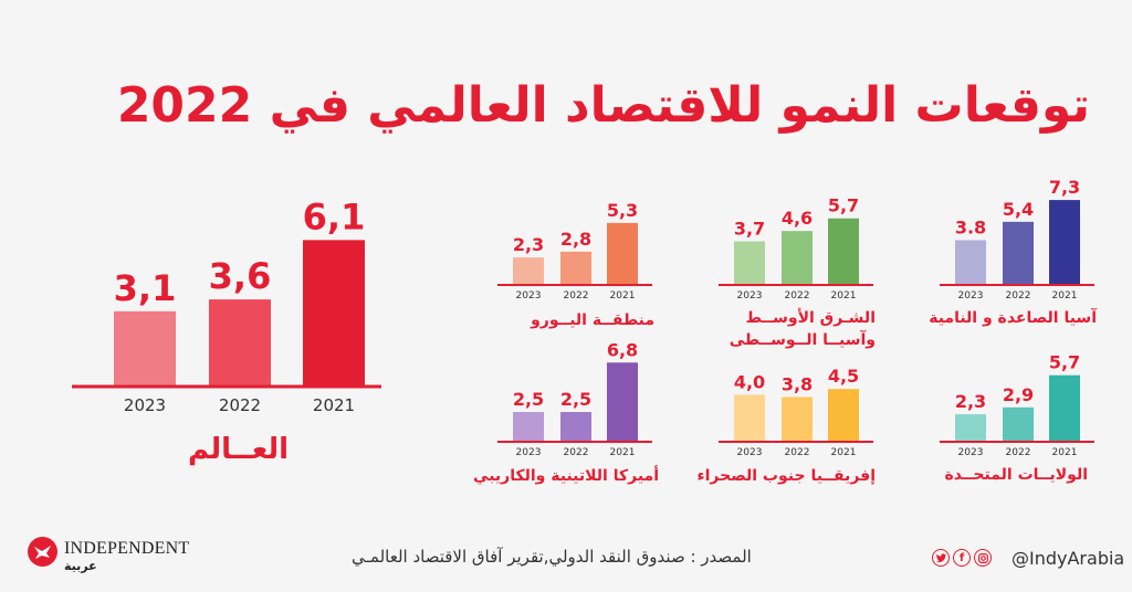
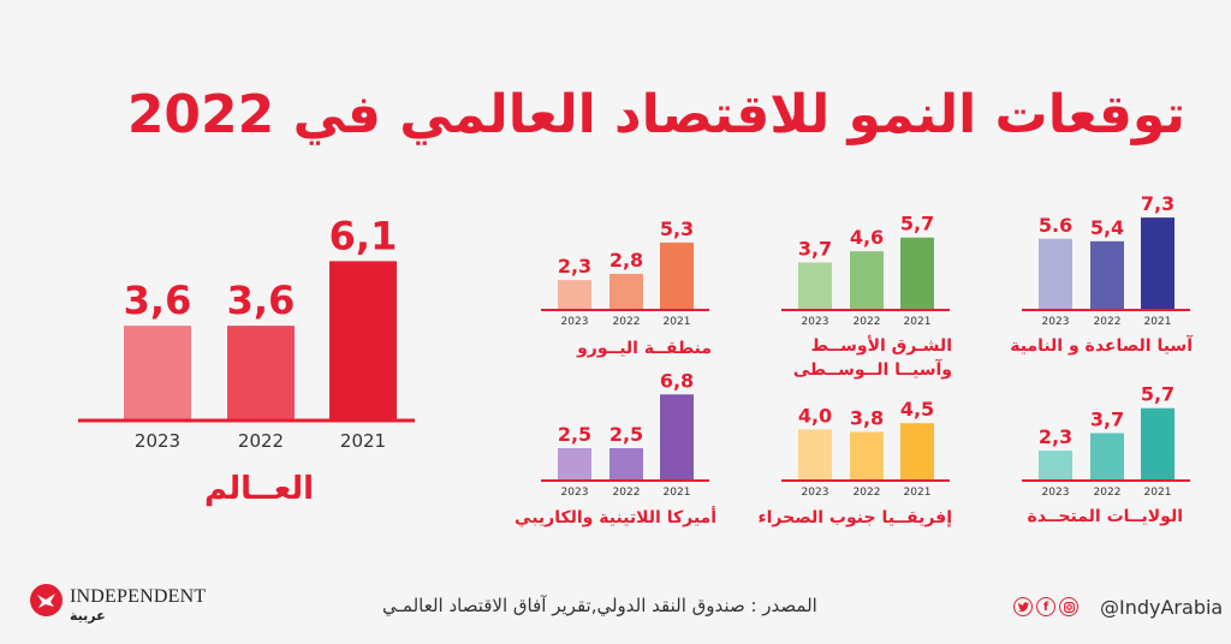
العــالم/2023: 3,1 -> 3,6
آسيا الصاعدة و النامية/2023: 3.8 -> 5.6
الولايــات المتحــدة/2022: 2,9 -> 3,7
